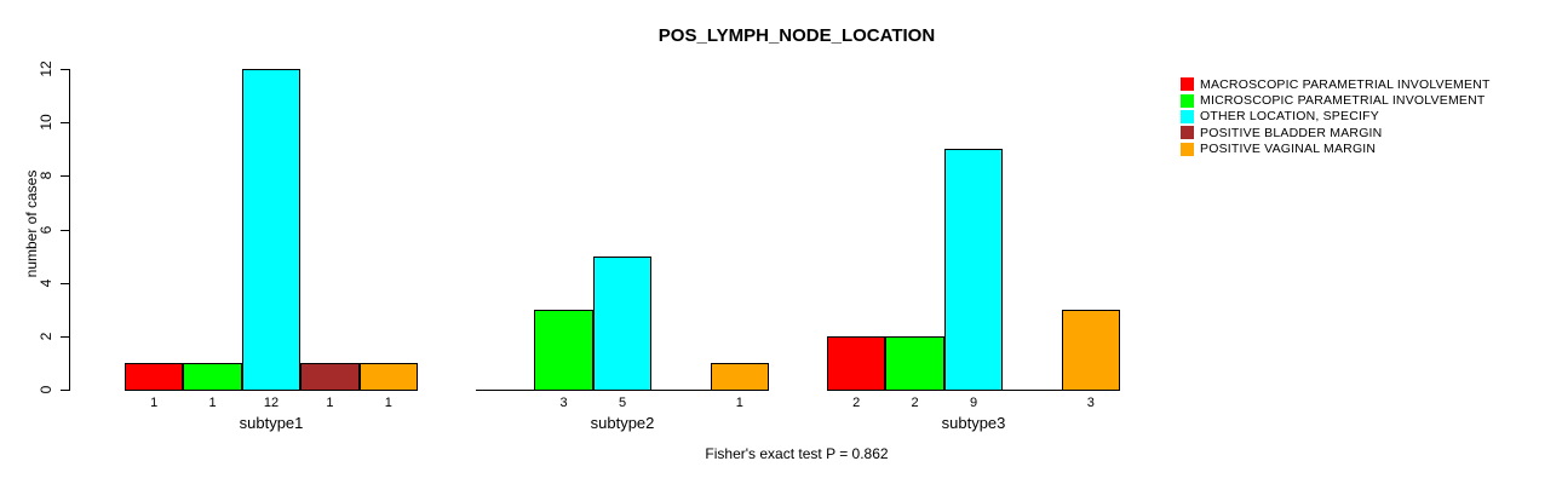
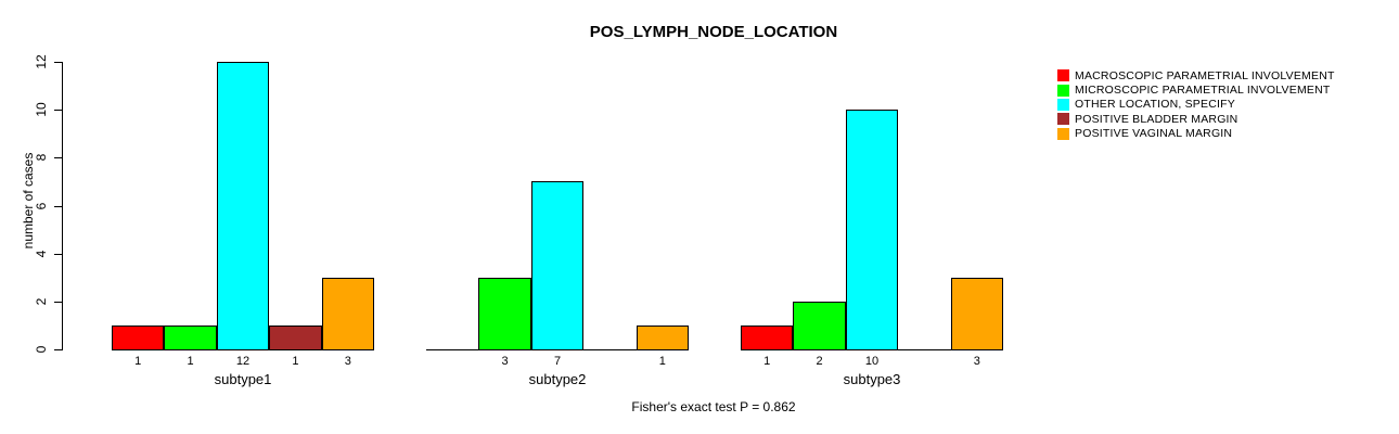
POSITIVE VAGINAL MARGIN/subtype1: 1 -> 3
OTHER LOCATION, SPECIFY/subtype2: 5 -> 7
MACROSCOPIC PARAMETRIAL INVOLVEMENT/subtype3: 2 -> 1
OTHER LOCATION, SPECIFY/subtype3: 9 -> 10
